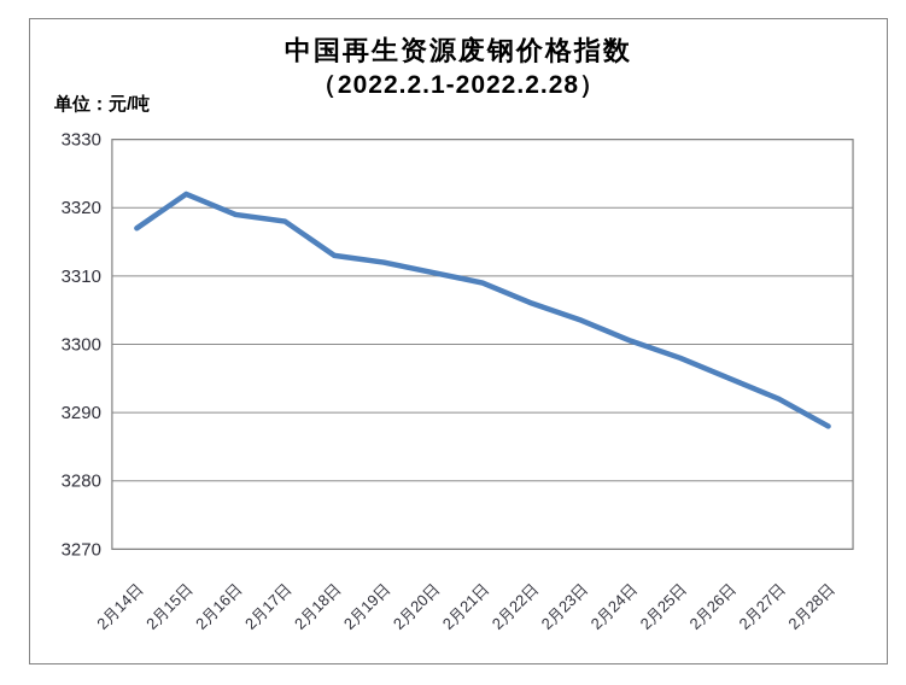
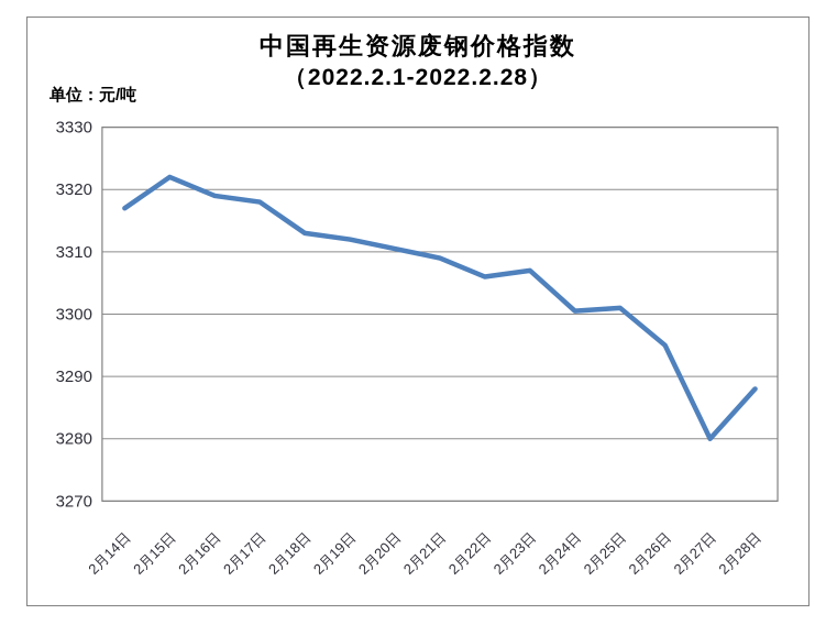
2月23日: 3304 -> 3307
2月25日: 3298 -> 3301
2月27日: 3292 -> 3280
